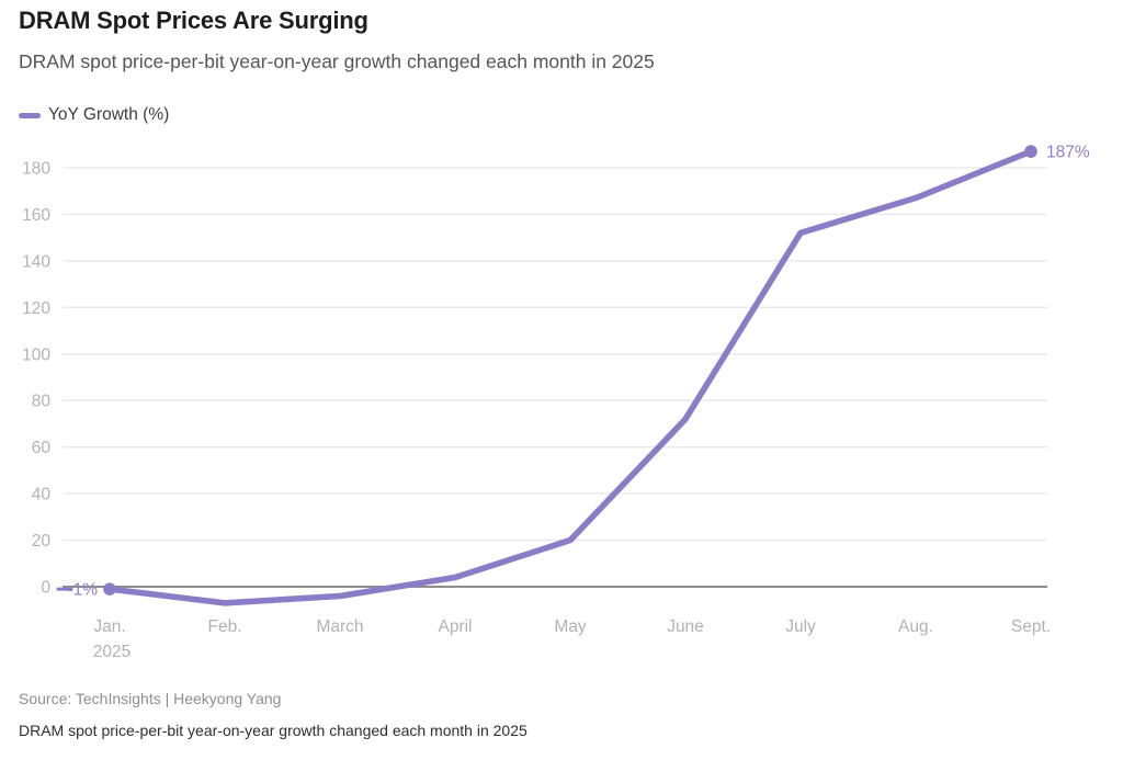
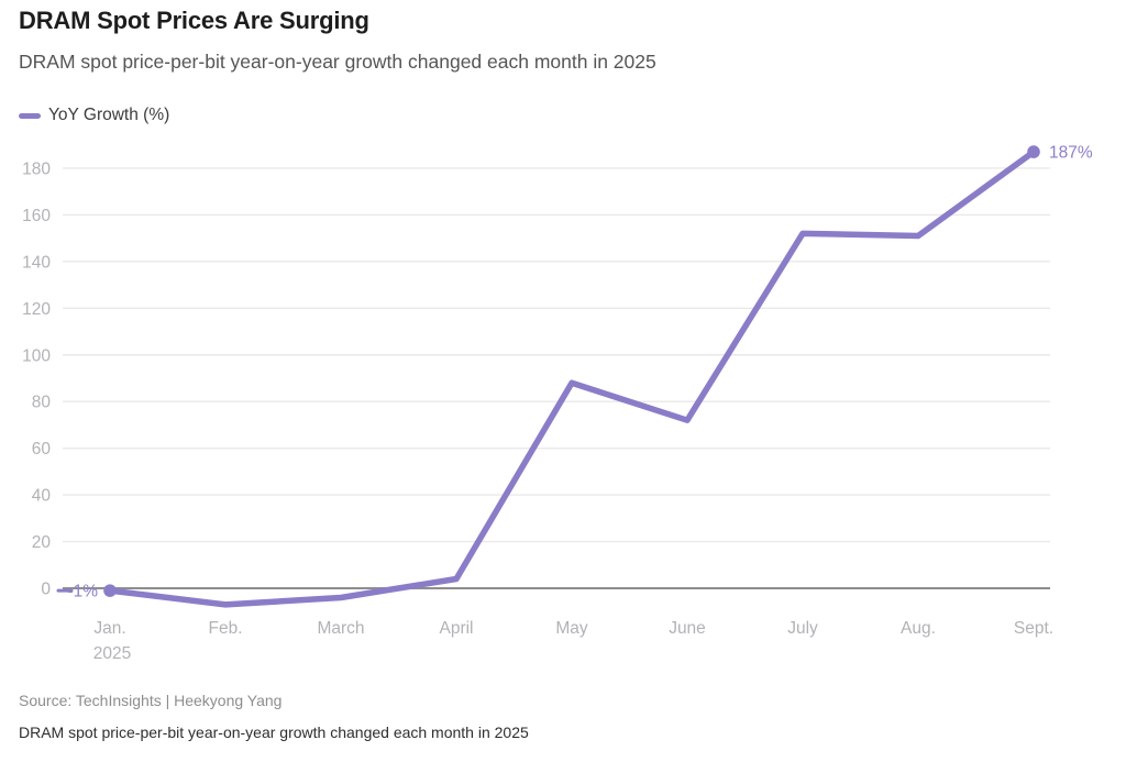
May: 20 -> 88
Aug.: 167 -> 151
